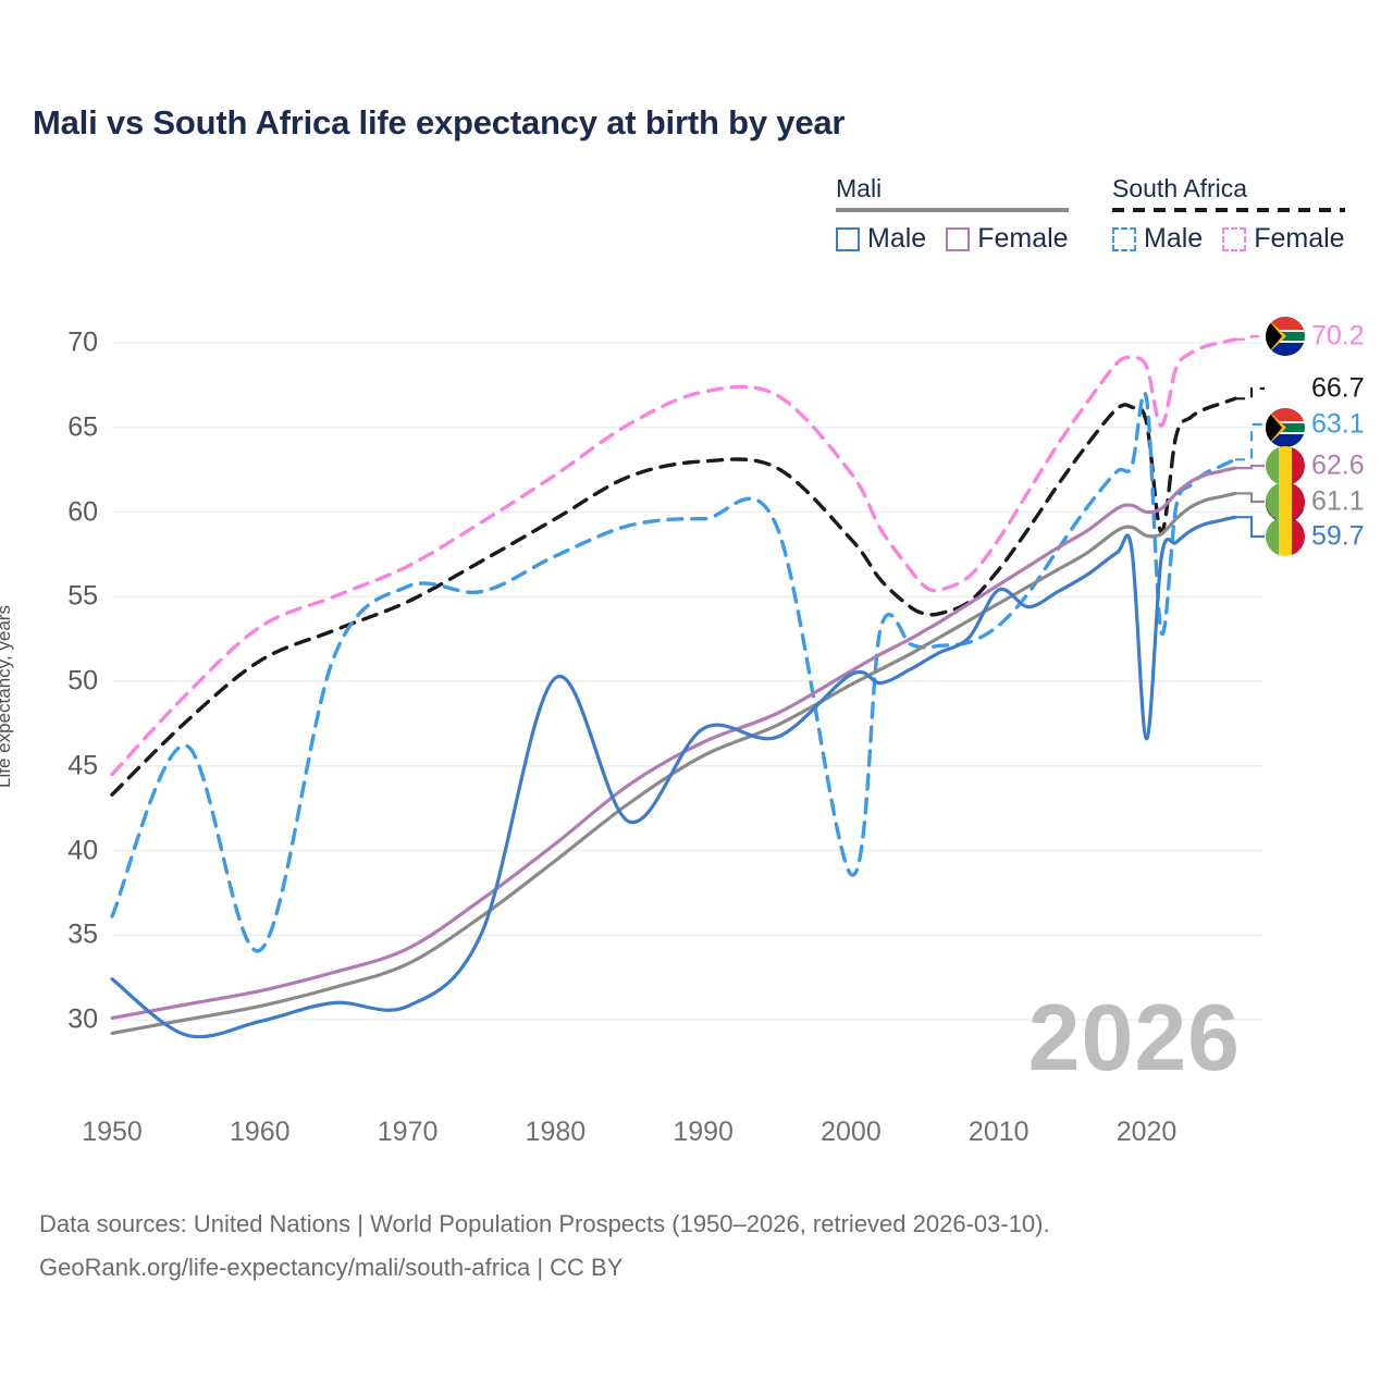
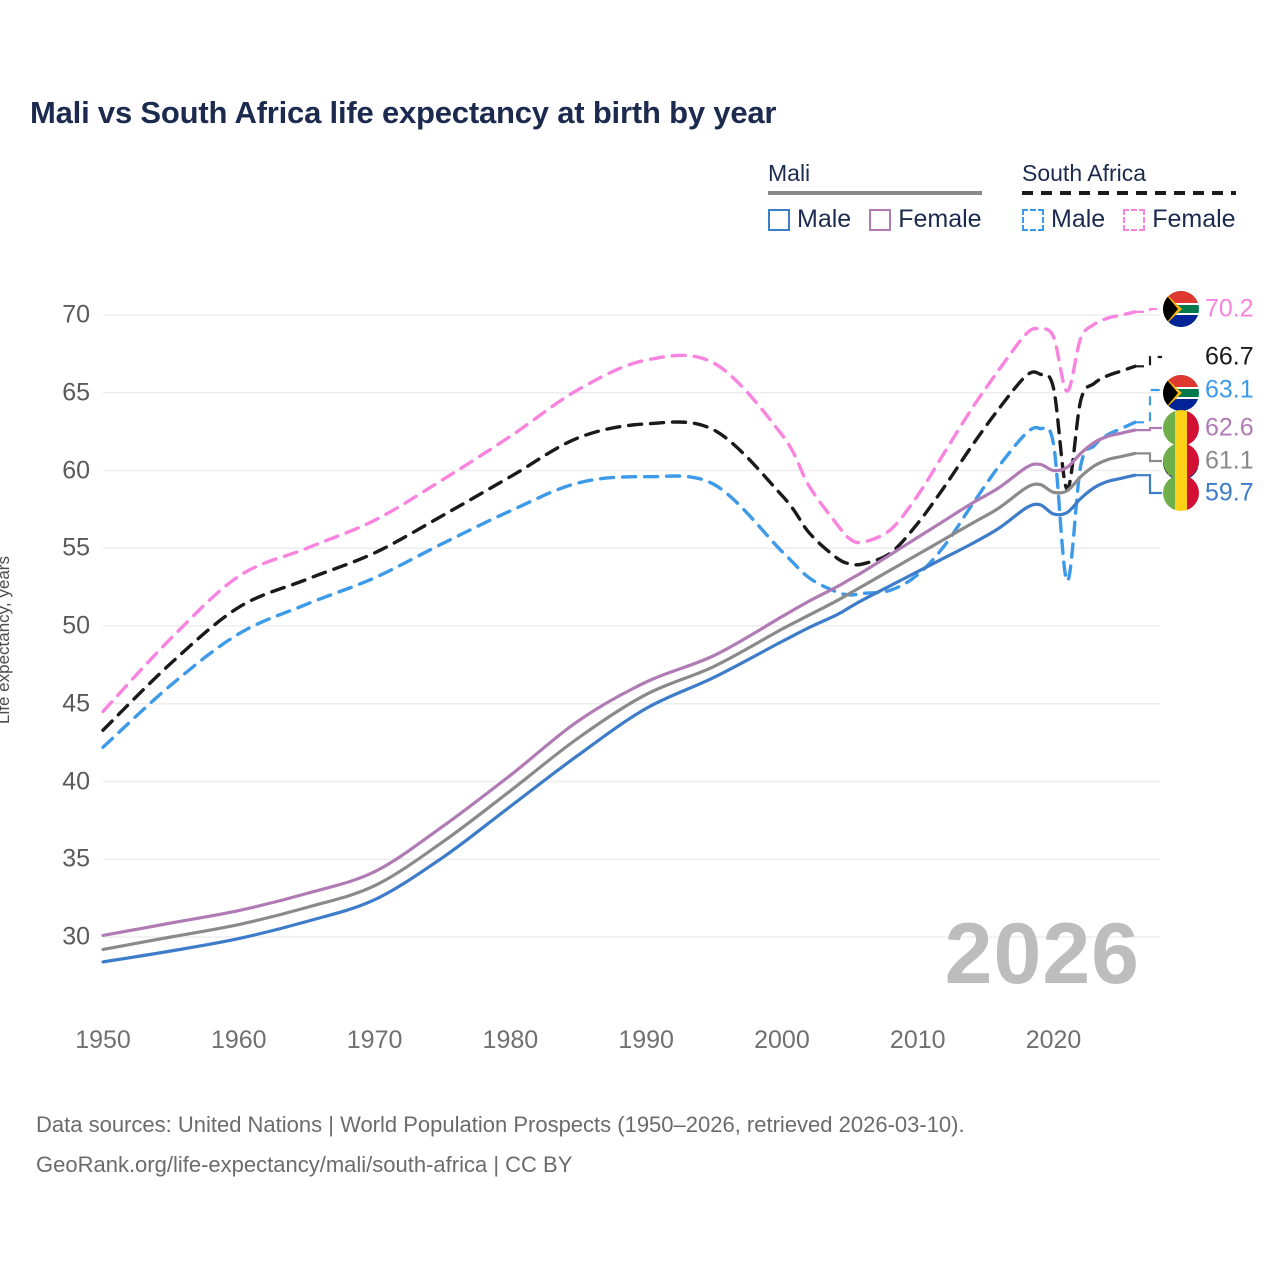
South Africa Male/1950: 36.1 -> 42.2
Mali Male/1950: 32.4 -> 28.4
South Africa Male/1960: 34.1 -> 49.5
South Africa Male/1970: 55.6 -> 53.1
Mali Male/1970: 30.8 -> 32.4
Mali Male/1980: 50.2 -> 38.4
Mali Male/1990: 47.2 -> 44.7
South Africa Male/2000: 38.6 -> 54.8
Mali Male/2000: 50.4 -> 49.0
Mali Male/2010: 55.4 -> 53.5
South Africa Male/2020: 66.7 -> 61.7
Mali Male/2020: 46.6 -> 57.2
